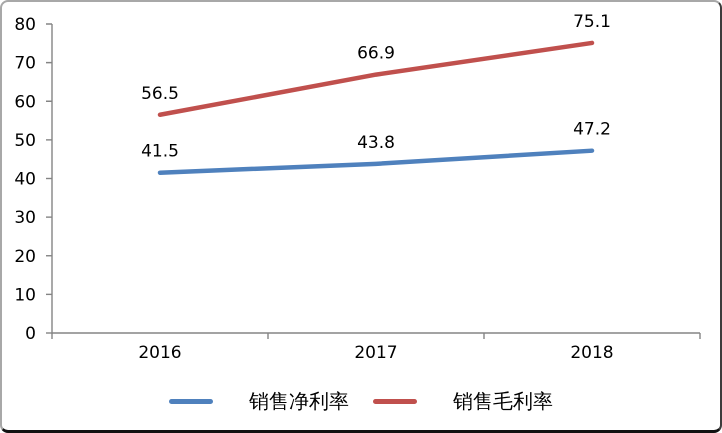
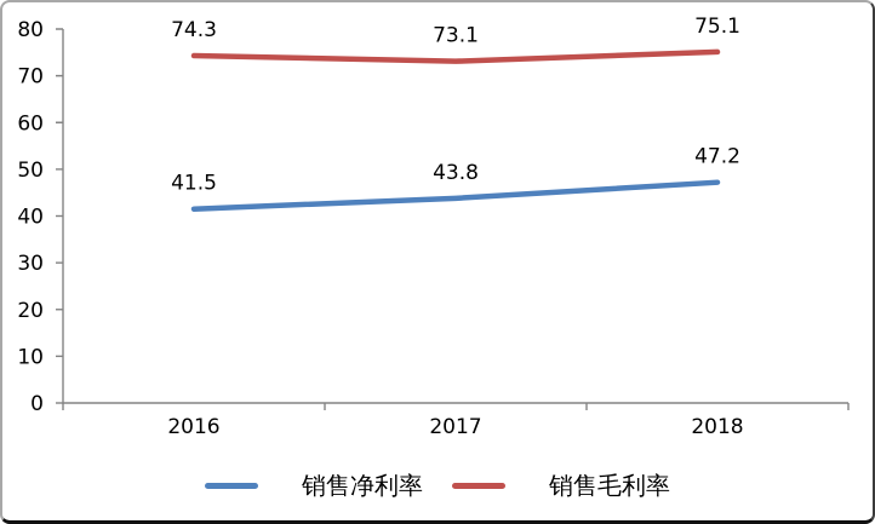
销售毛利率/2016: 56.5 -> 74.3
销售毛利率/2017: 66.9 -> 73.1
